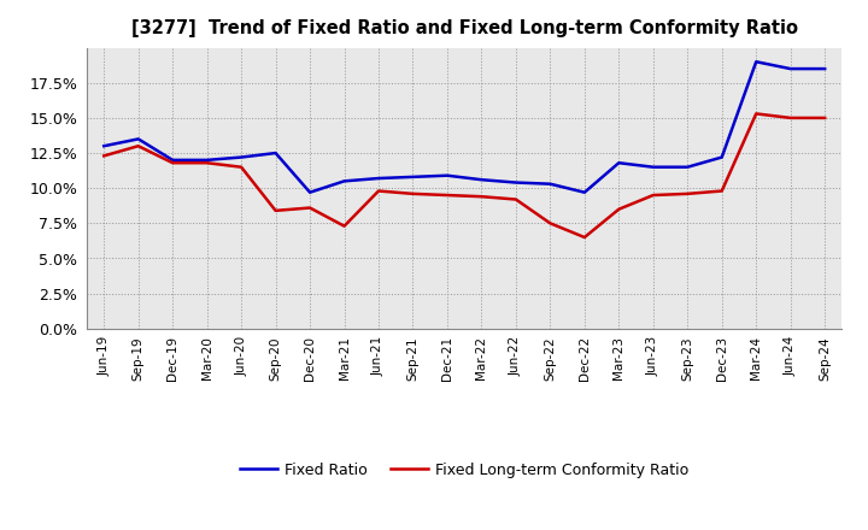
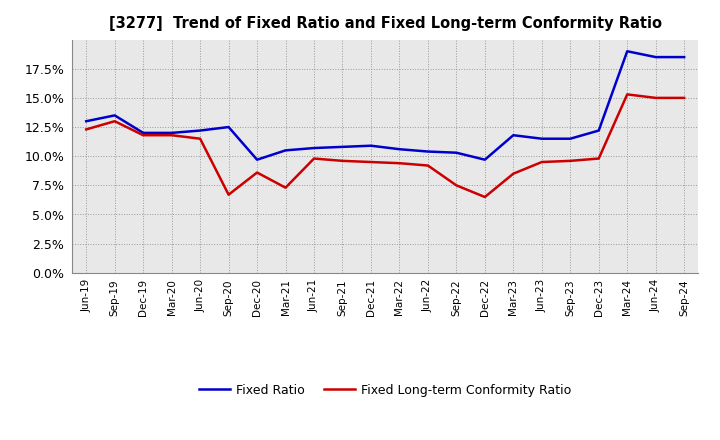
Fixed Long-term Conformity Ratio/Sep-20: 8.4% -> 6.7%
